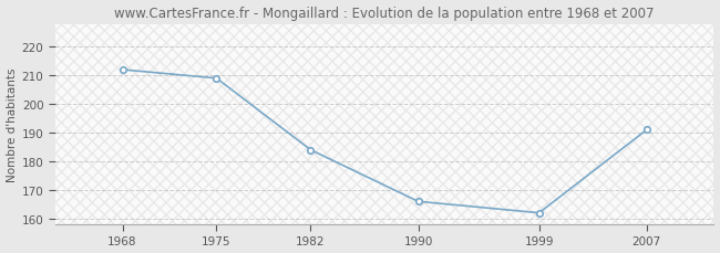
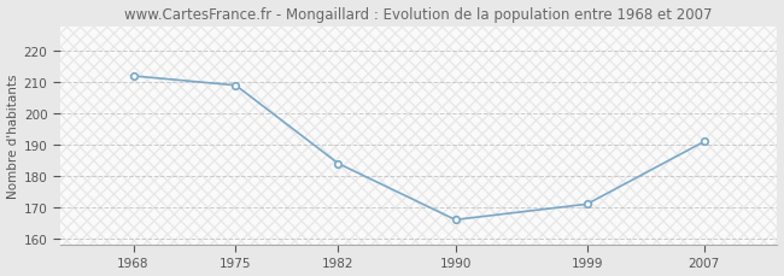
1999: 162 -> 171
